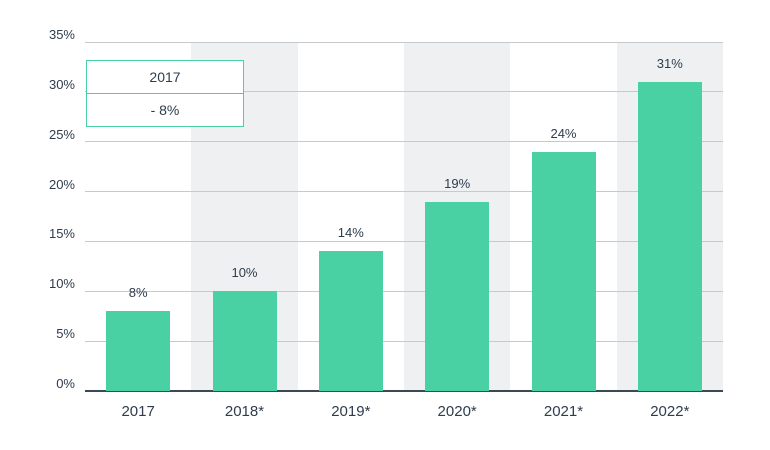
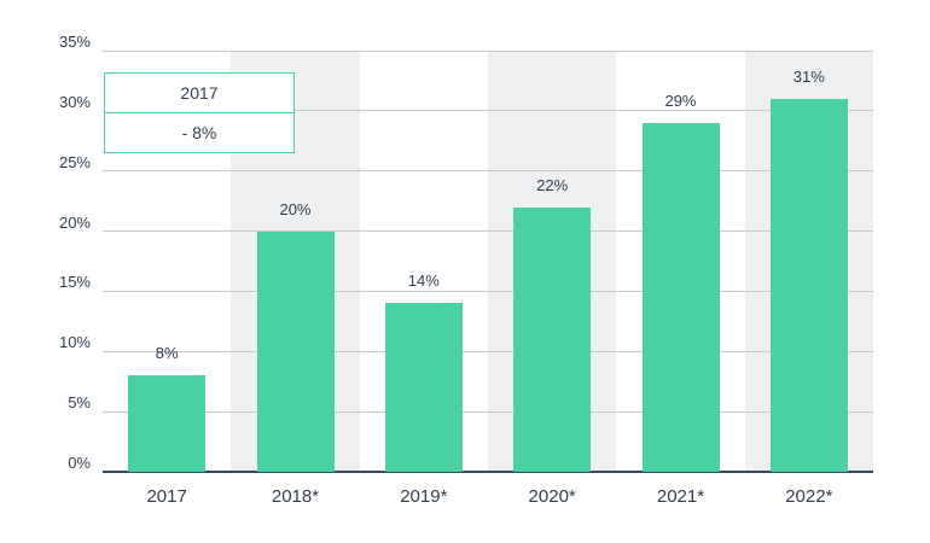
2018*: 10% -> 20%
2020*: 19% -> 22%
2021*: 24% -> 29%
